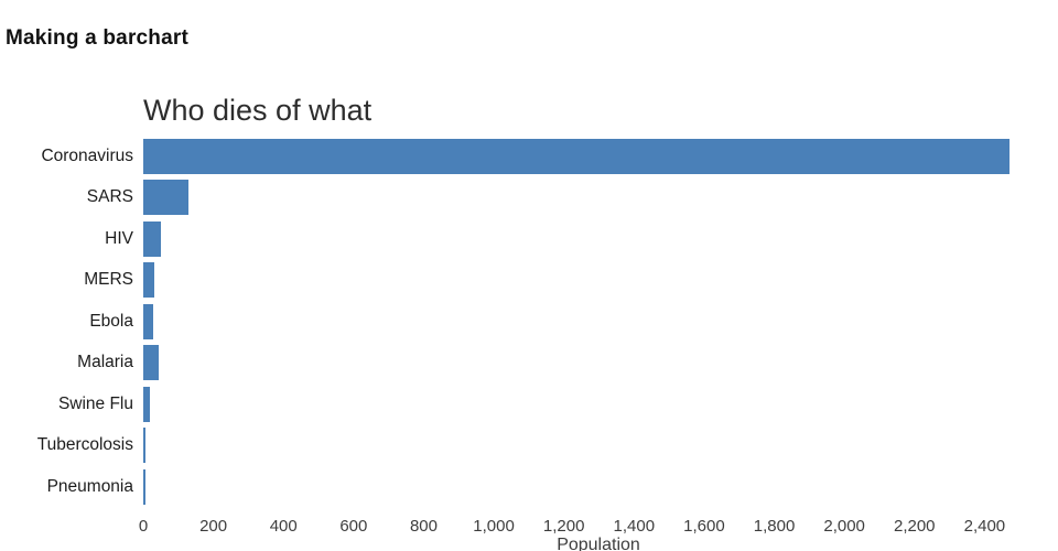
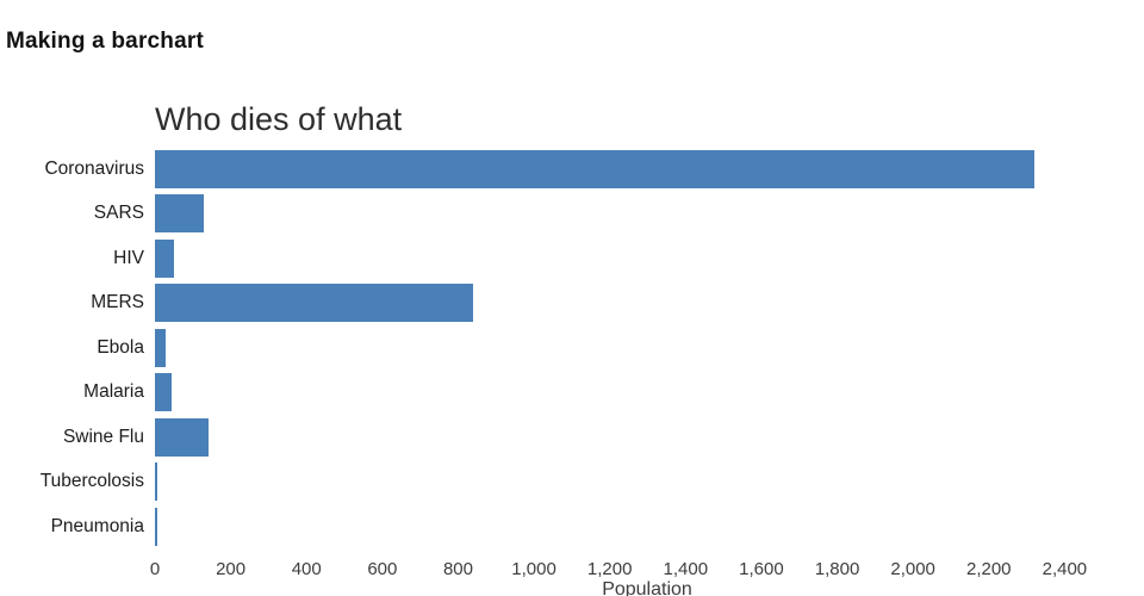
Coronavirus: 2470 -> 2320
MERS: 30 -> 840
Swine Flu: 20 -> 140
